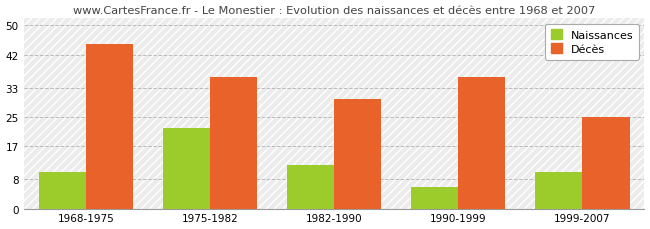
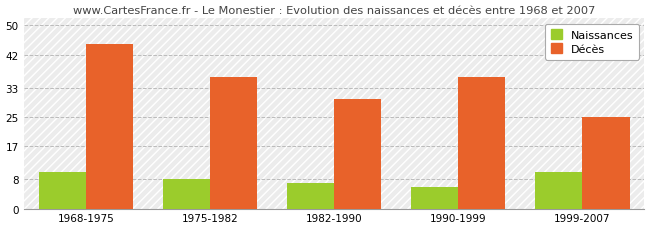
Naissances/1975-1982: 22 -> 8
Naissances/1982-1990: 12 -> 7
